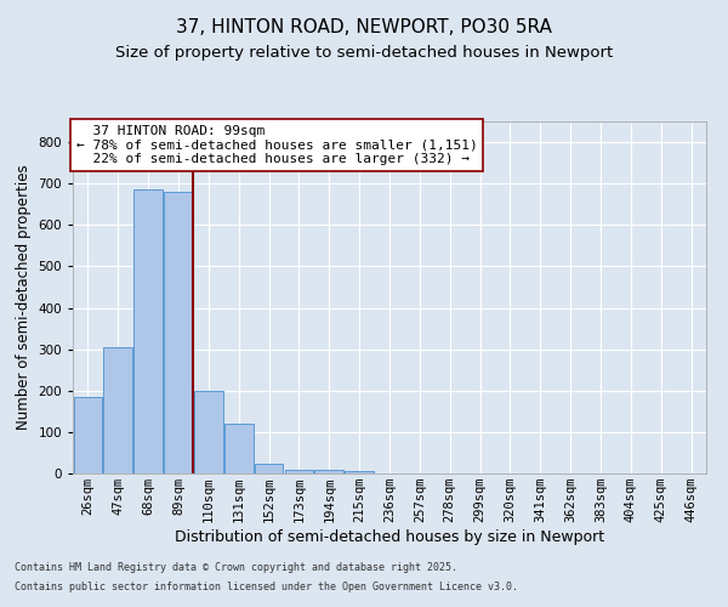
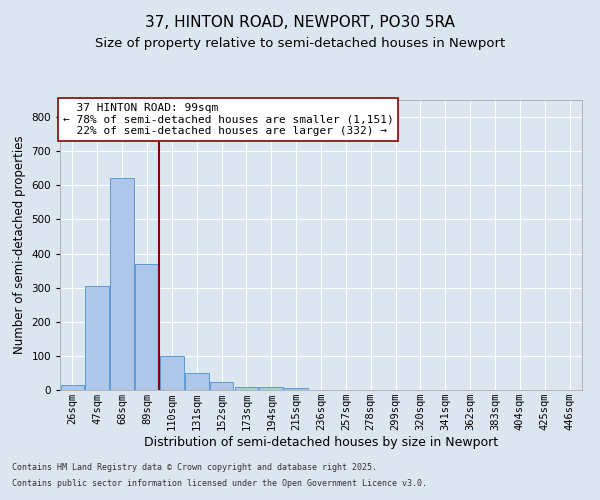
26sqm: 185 -> 15
68sqm: 685 -> 620
89sqm: 680 -> 370
110sqm: 200 -> 100
131sqm: 120 -> 50
